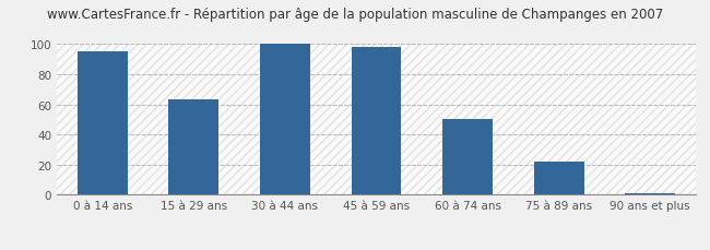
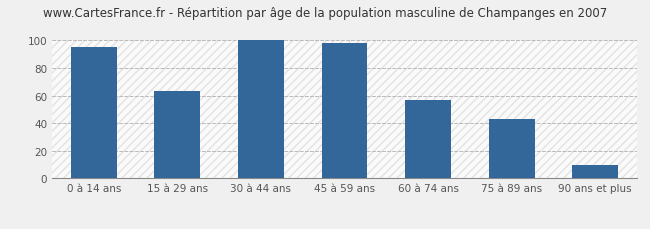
60 à 74 ans: 50 -> 57
75 à 89 ans: 22 -> 43
90 ans et plus: 1 -> 10
